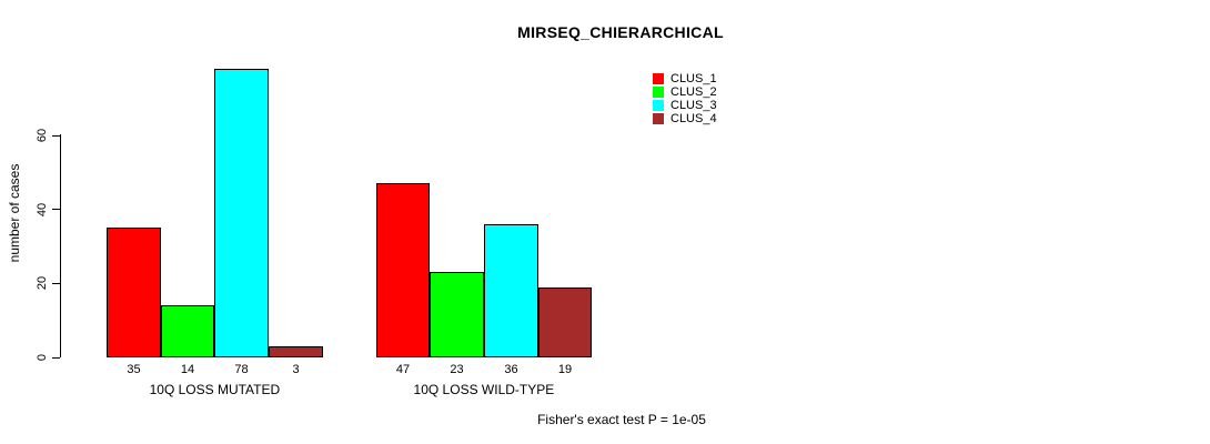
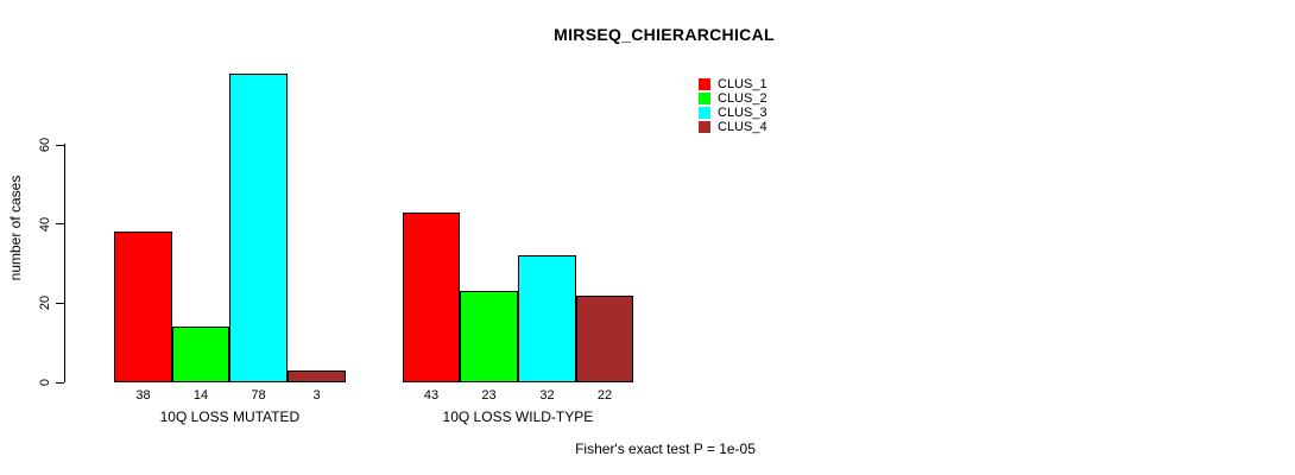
CLUS_1/10Q LOSS MUTATED: 35 -> 38
CLUS_1/10Q LOSS WILD-TYPE: 47 -> 43
CLUS_3/10Q LOSS WILD-TYPE: 36 -> 32
CLUS_4/10Q LOSS WILD-TYPE: 19 -> 22
